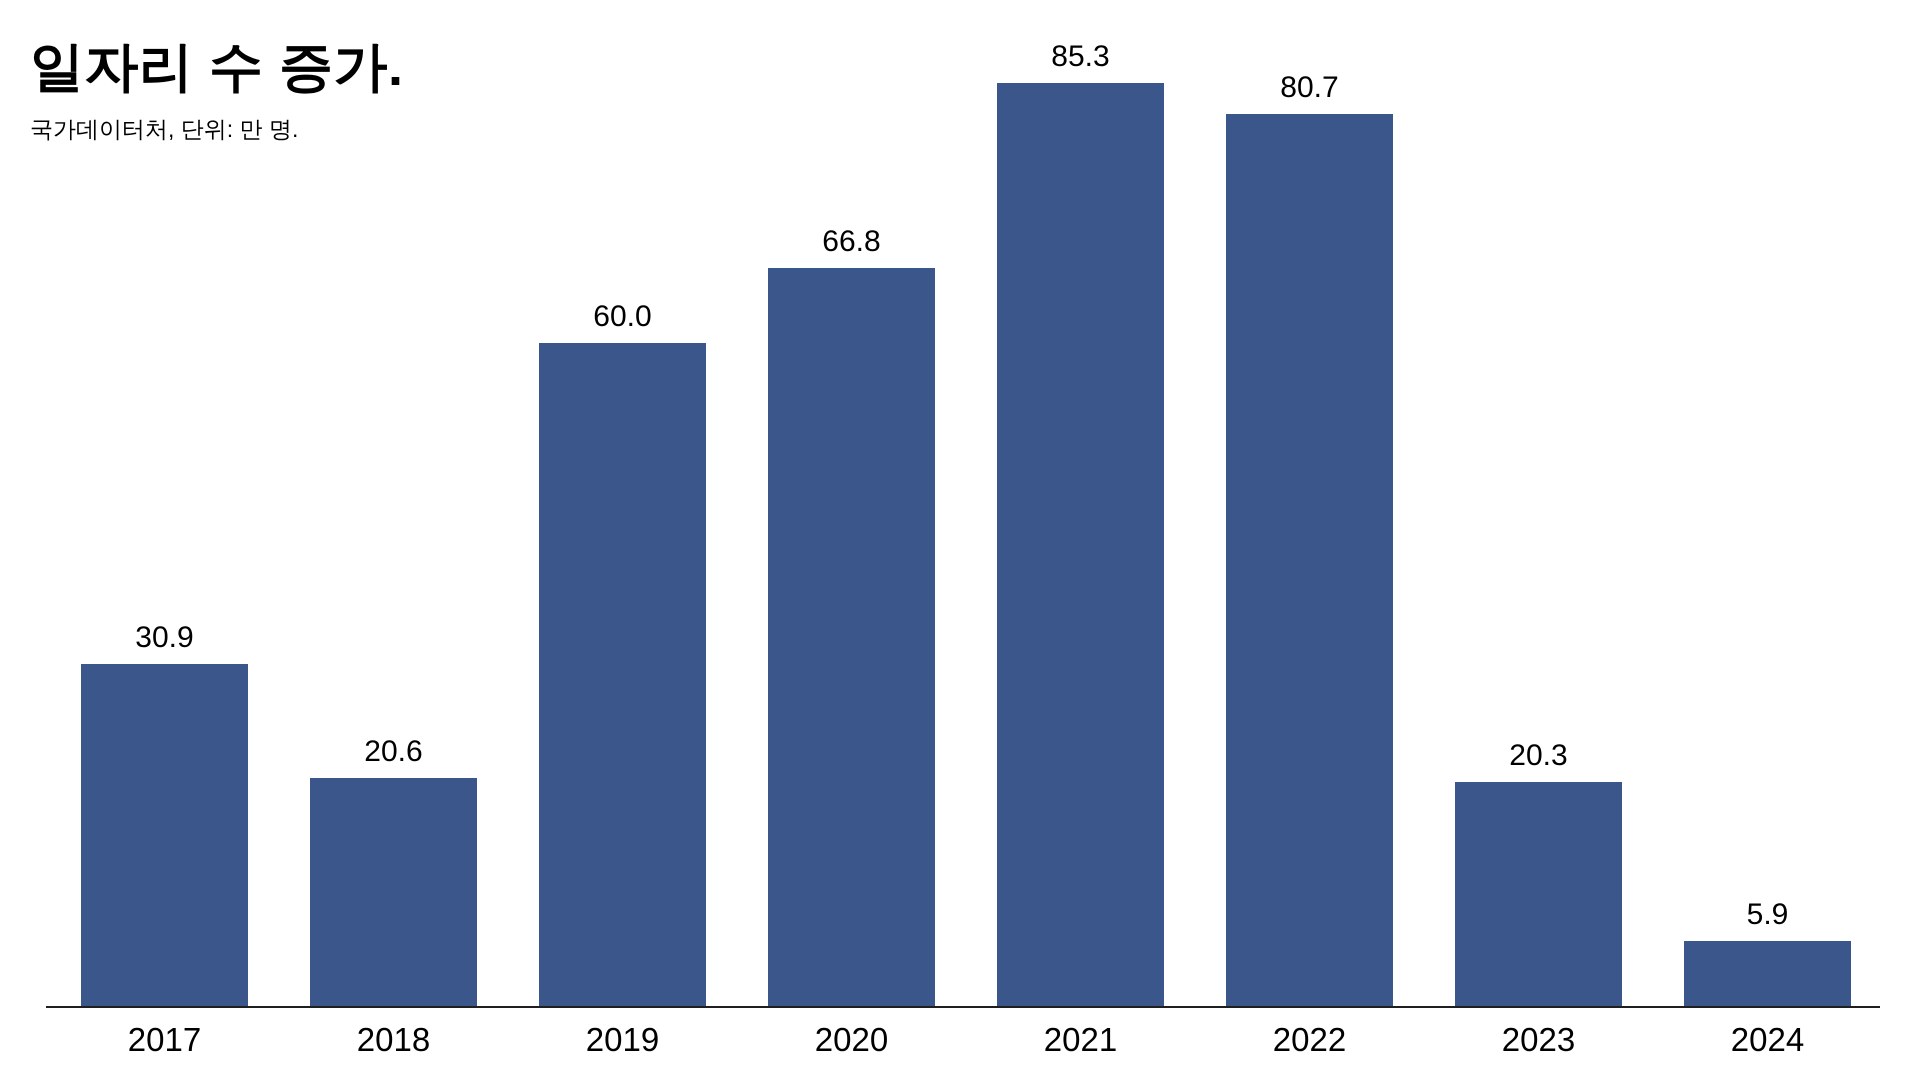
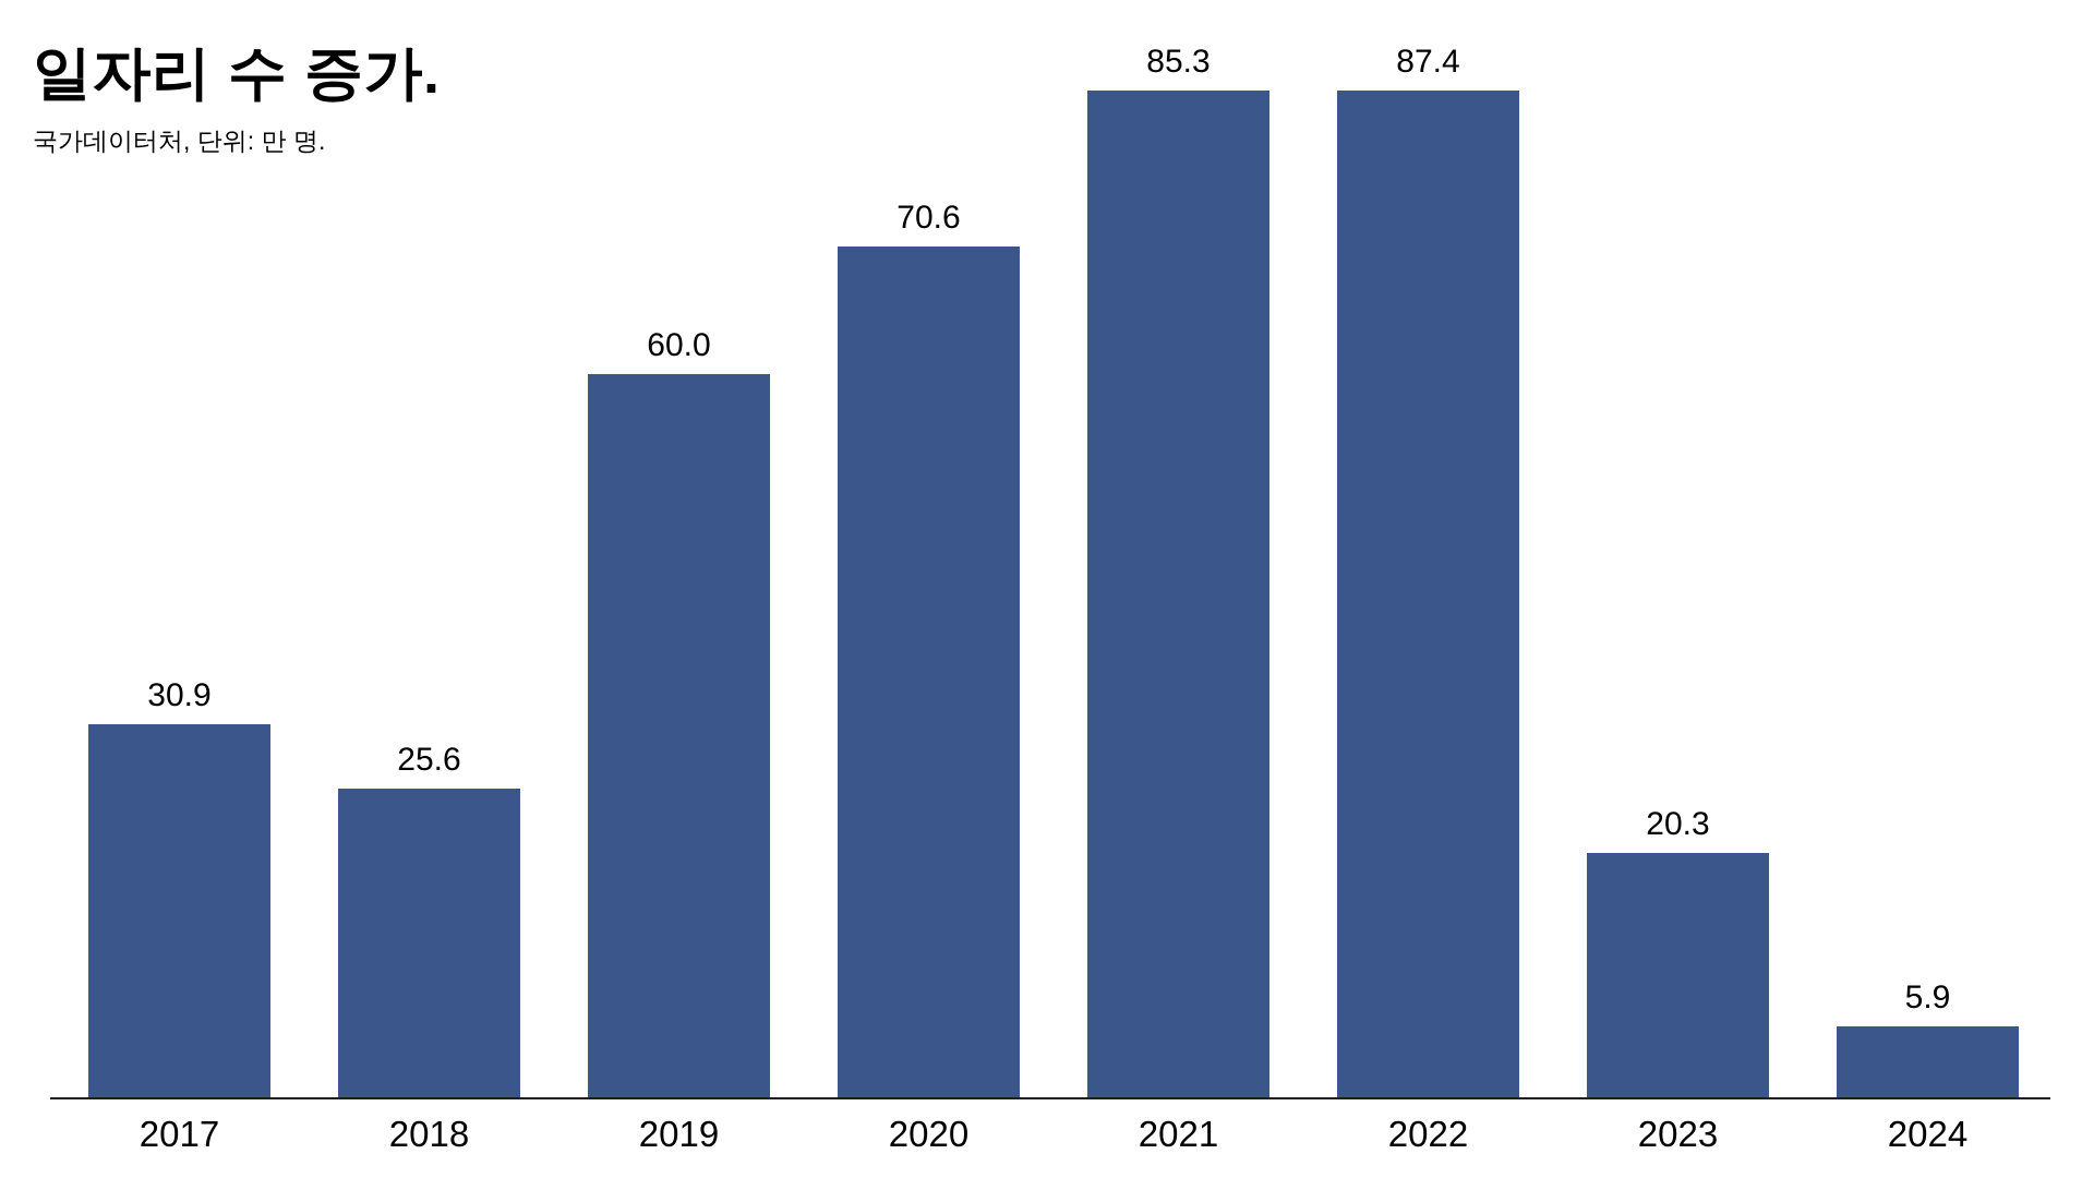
2018: 20.6 -> 25.6
2020: 66.8 -> 70.6
2022: 80.7 -> 87.4
